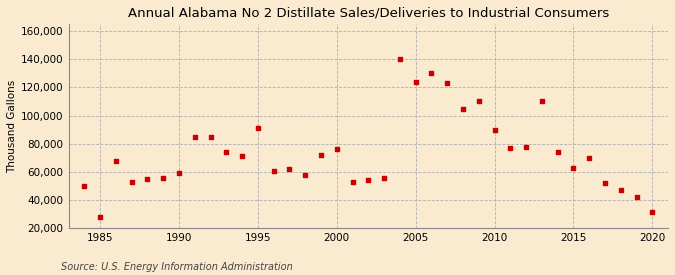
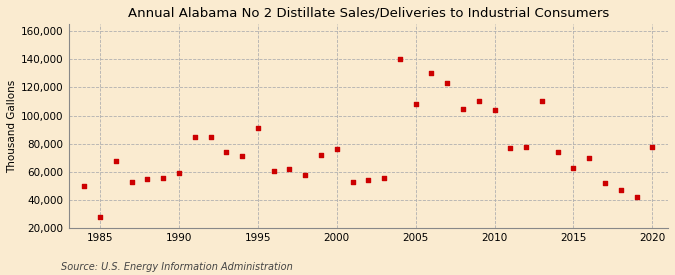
2005: 124,000 -> 108,000
2010: 90,000 -> 104,000
2020: 32,000 -> 78,000
